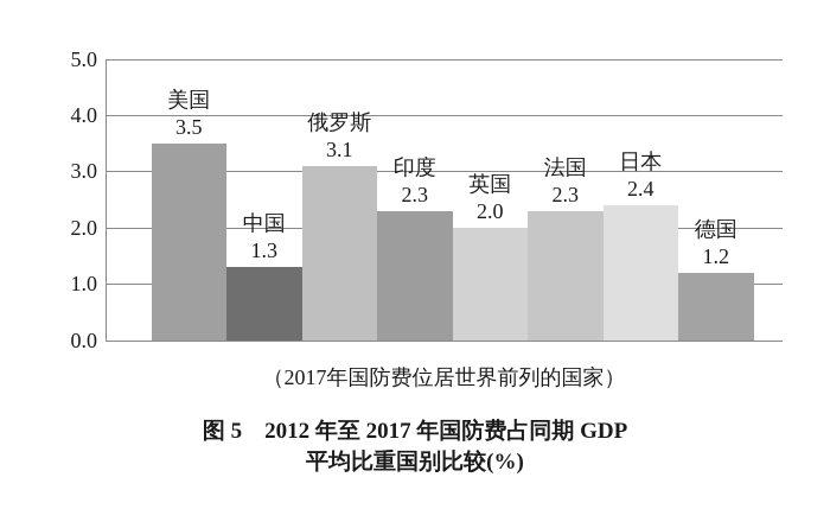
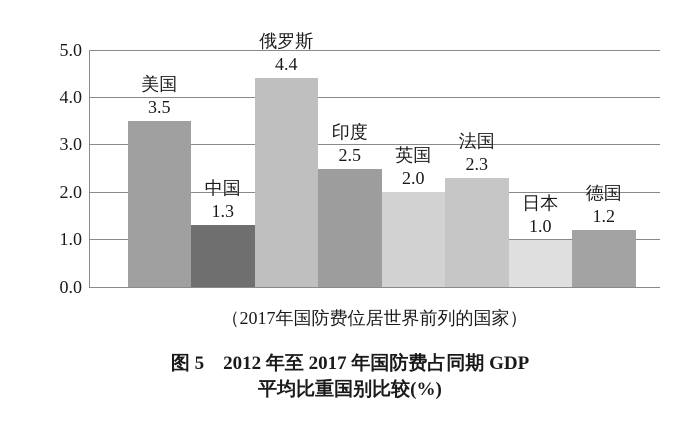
俄罗斯: 3.1 -> 4.4
印度: 2.3 -> 2.5
日本: 2.4 -> 1.0
